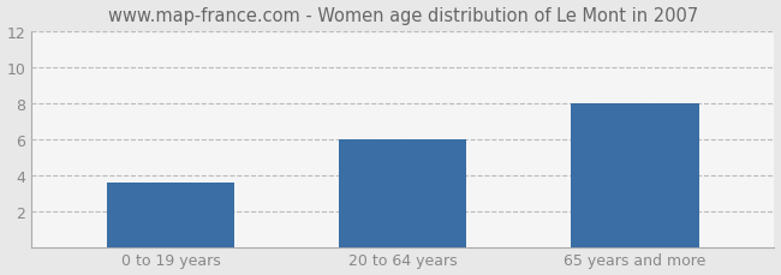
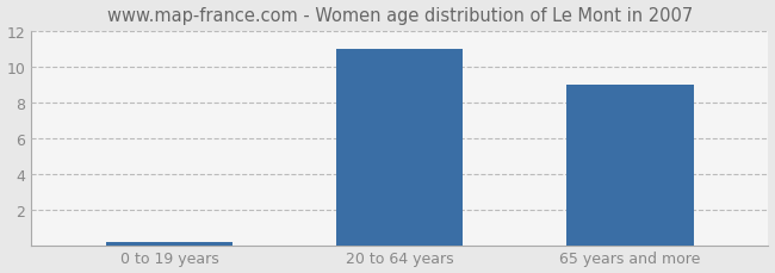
0 to 19 years: 3.6 -> 0.2
20 to 64 years: 6.0 -> 11.0
65 years and more: 8.0 -> 9.0
